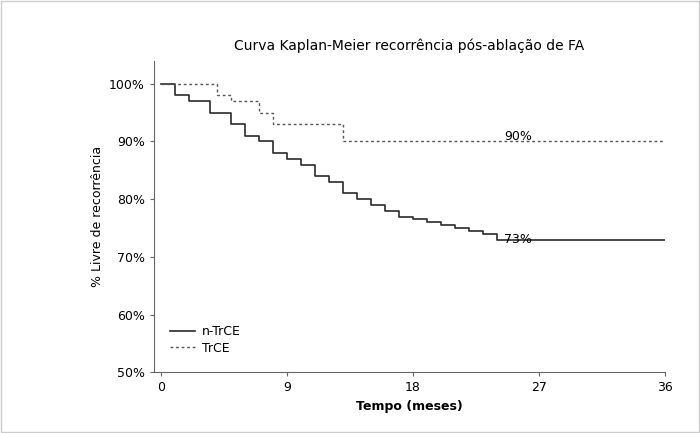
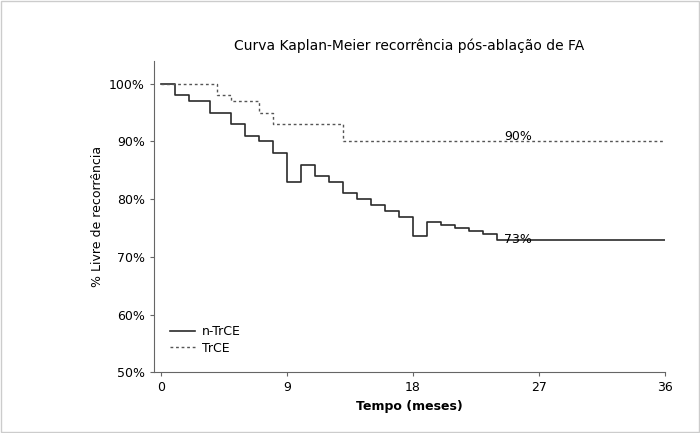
n-TrCE/9: 87.0% -> 83.0%
n-TrCE/18: 76.5% -> 73.6%
